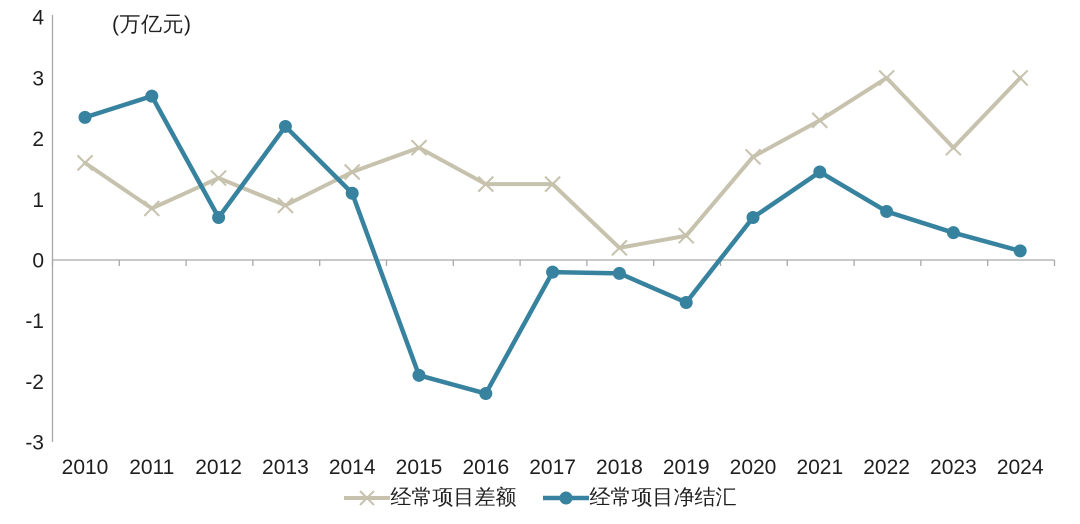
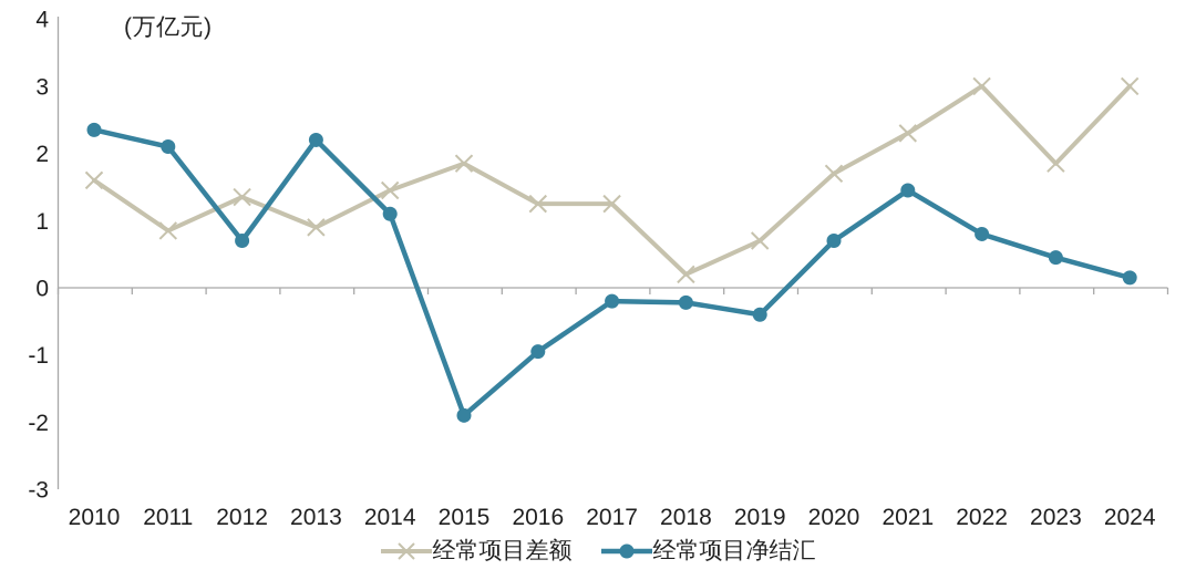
经常项目净结汇/2011: 2.7 -> 2.1
经常项目净结汇/2016: -2.2 -> -0.9
经常项目差额/2019: 0.4 -> 0.7
经常项目净结汇/2019: -0.7 -> -0.4
